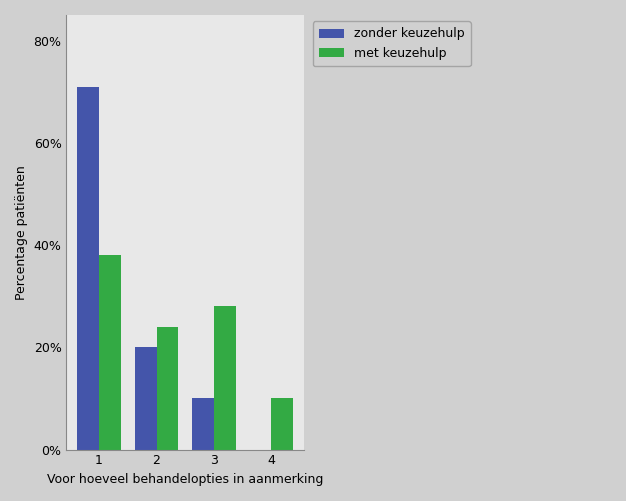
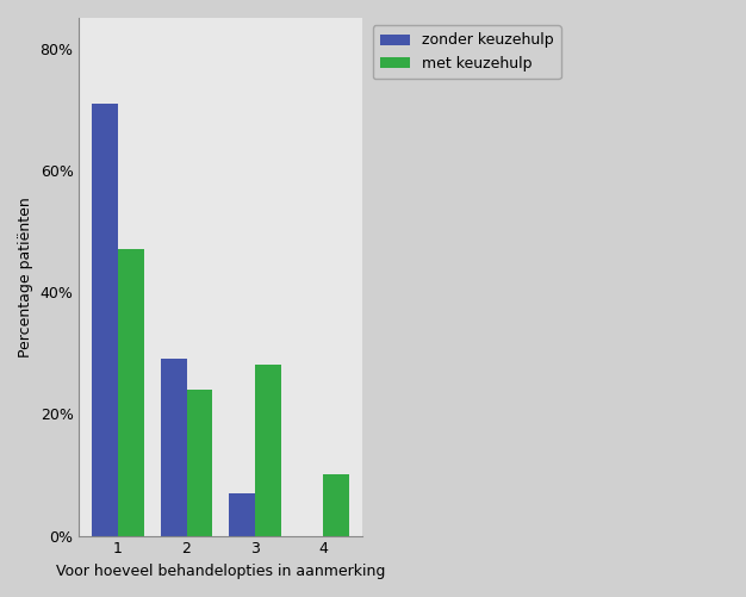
met keuzehulp/1: 38% -> 47%
zonder keuzehulp/2: 20% -> 29%
zonder keuzehulp/3: 10% -> 7%
